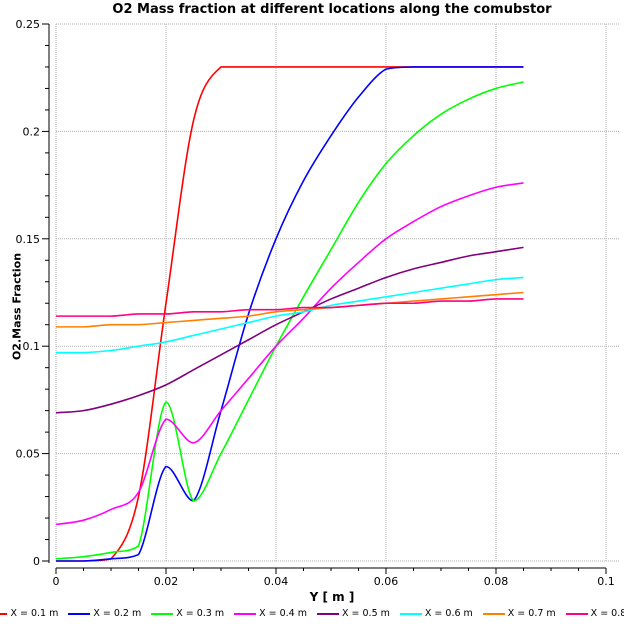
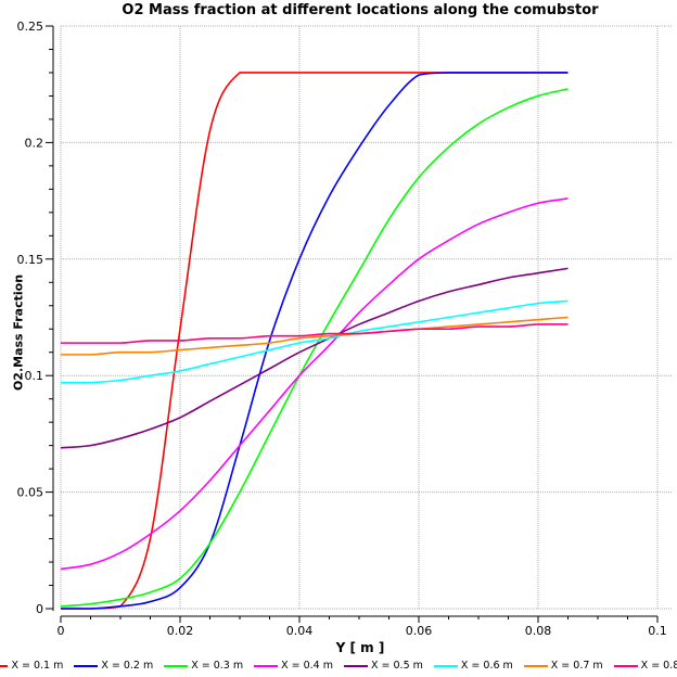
X = 0.2 m/0.02: 0.044 -> 0.009
X = 0.3 m/0.02: 0.074 -> 0.013
X = 0.4 m/0.02: 0.066 -> 0.042
